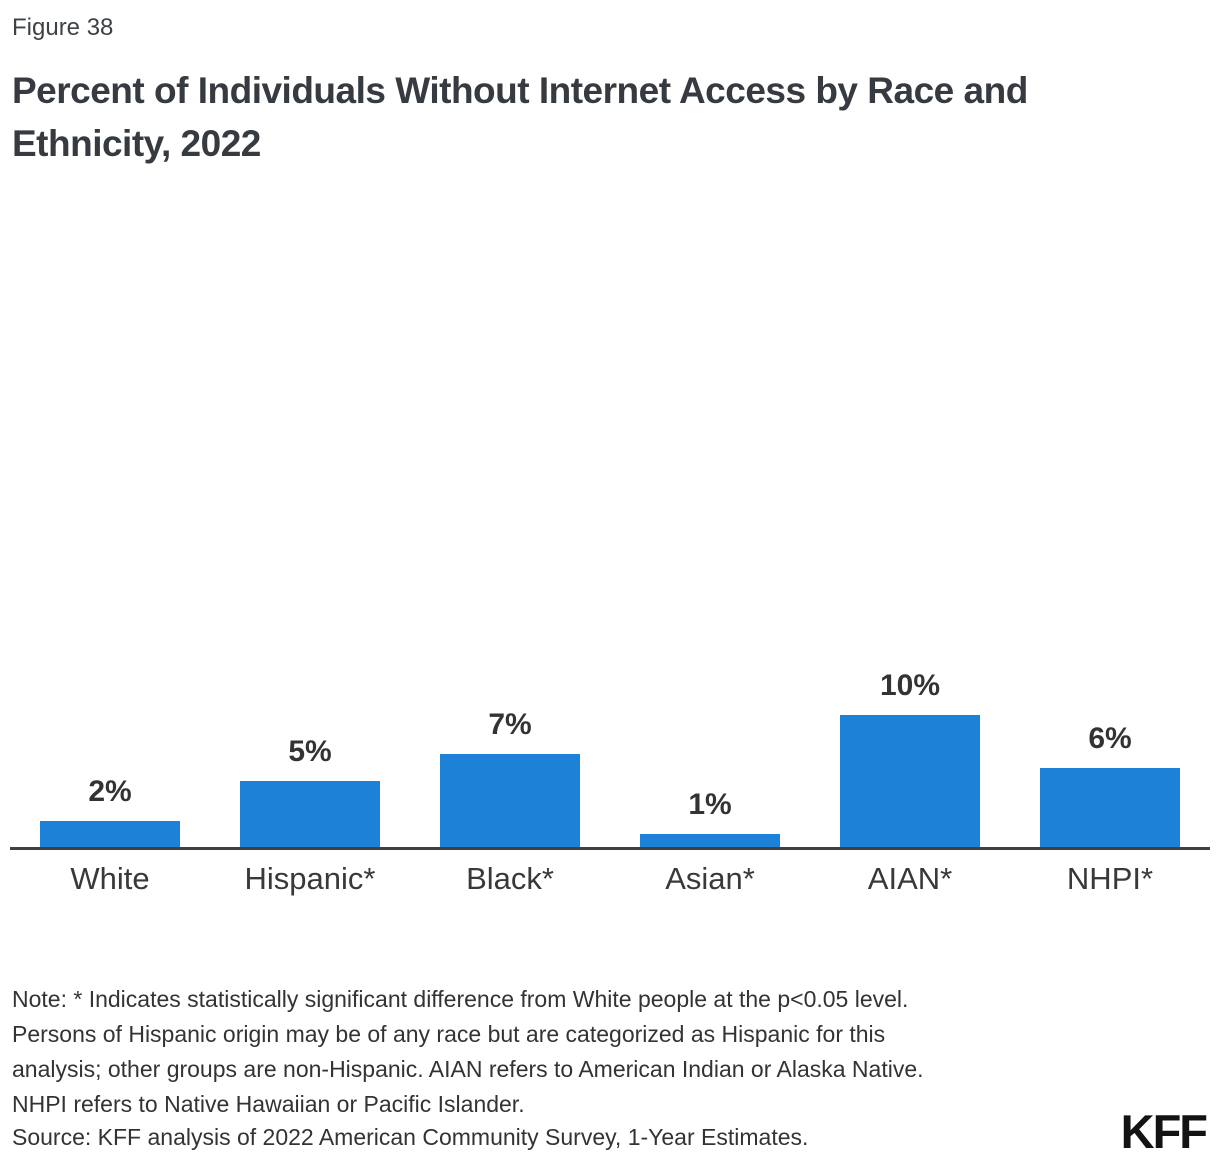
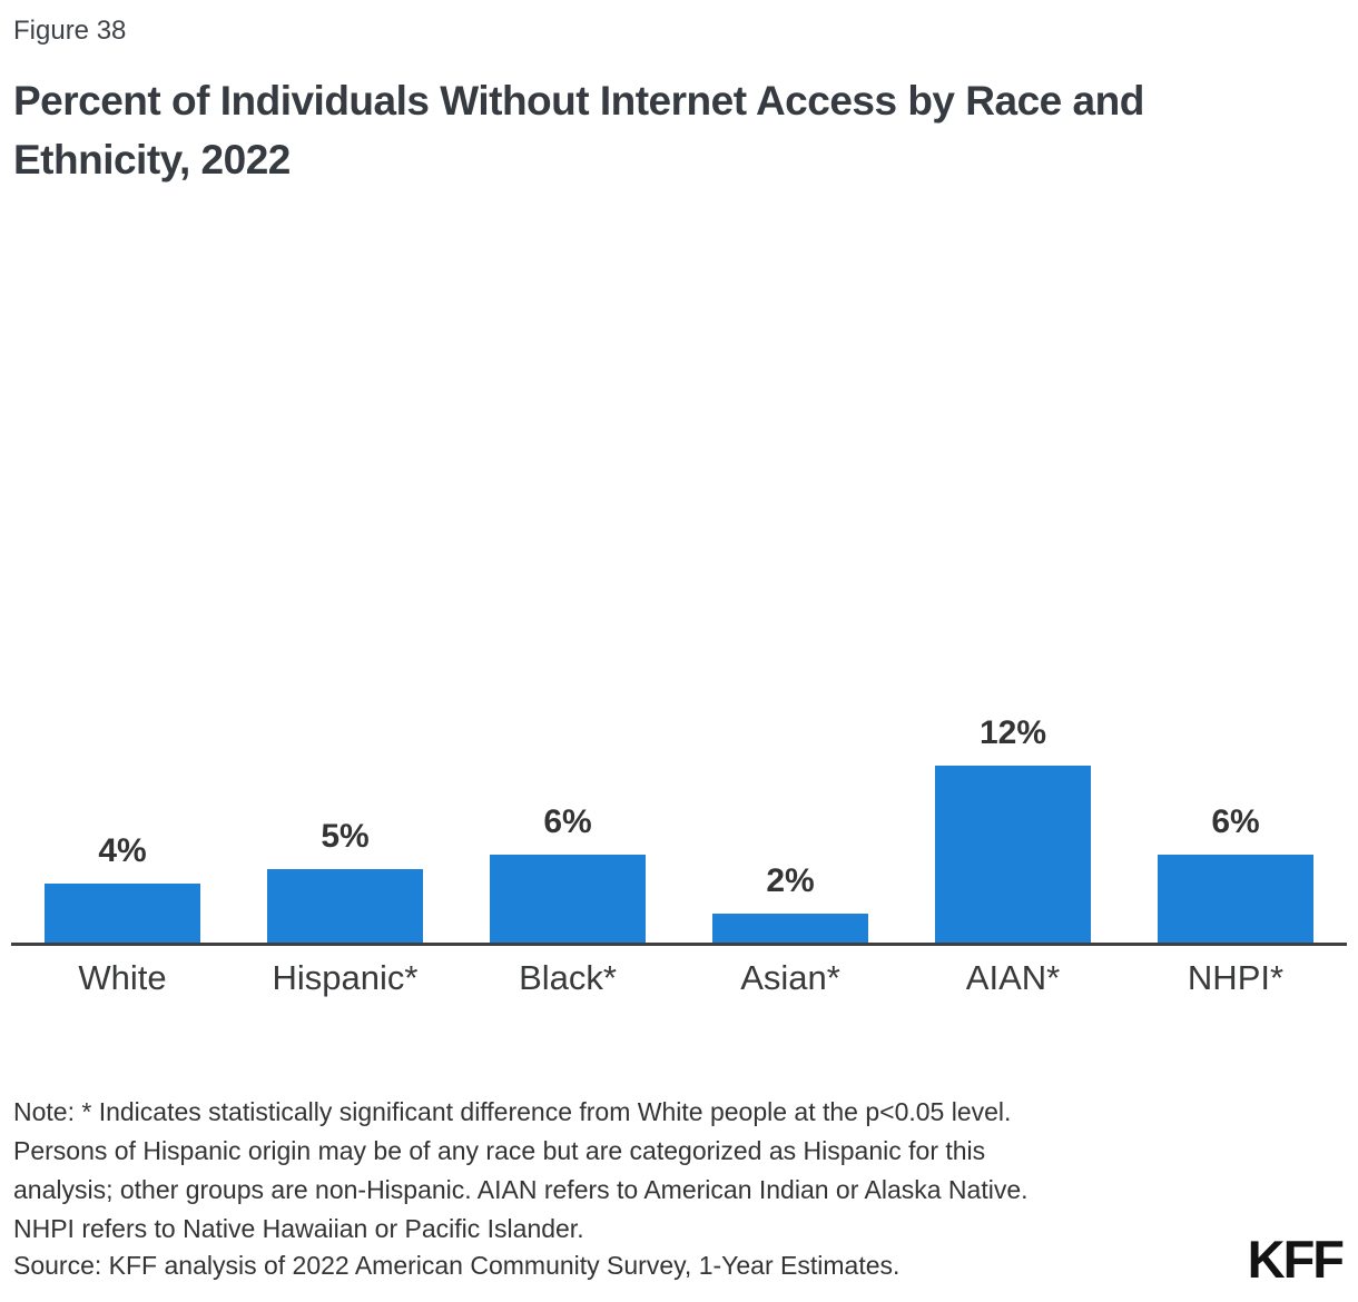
White: 2% -> 4%
Black*: 7% -> 6%
Asian*: 1% -> 2%
AIAN*: 10% -> 12%
